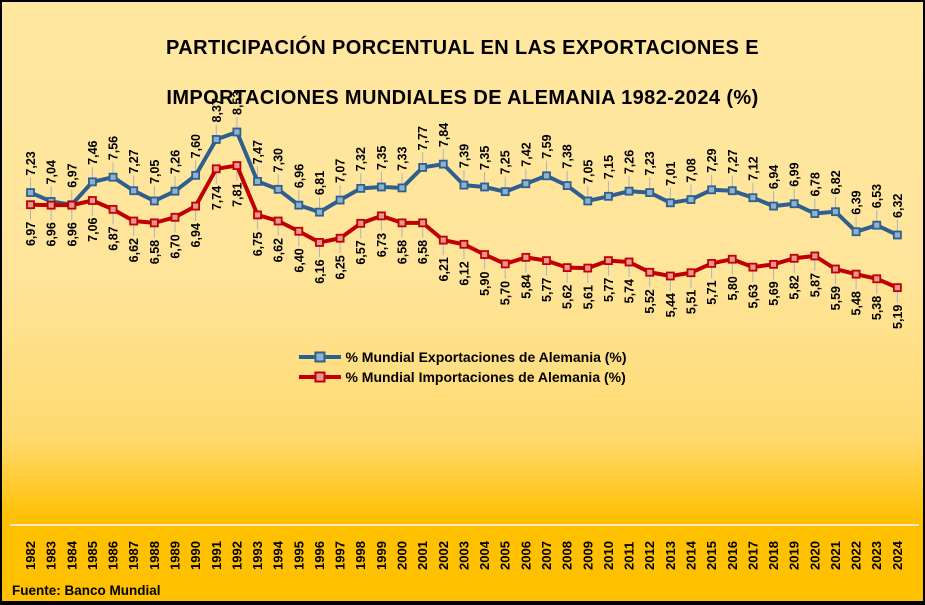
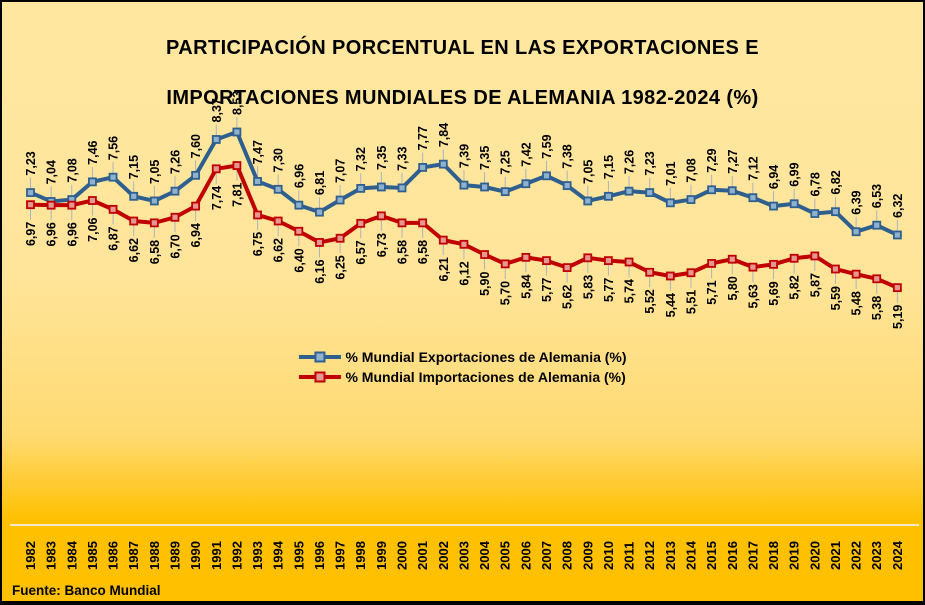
% Mundial Exportaciones de Alemania (%)/1984: 6,97 -> 7,08
% Mundial Exportaciones de Alemania (%)/1987: 7,27 -> 7,15
% Mundial Importaciones de Alemania (%)/2009: 5,61 -> 5,83
